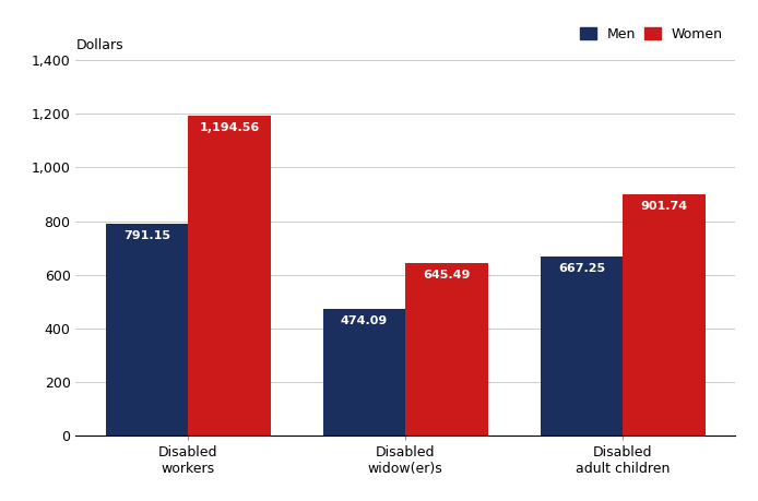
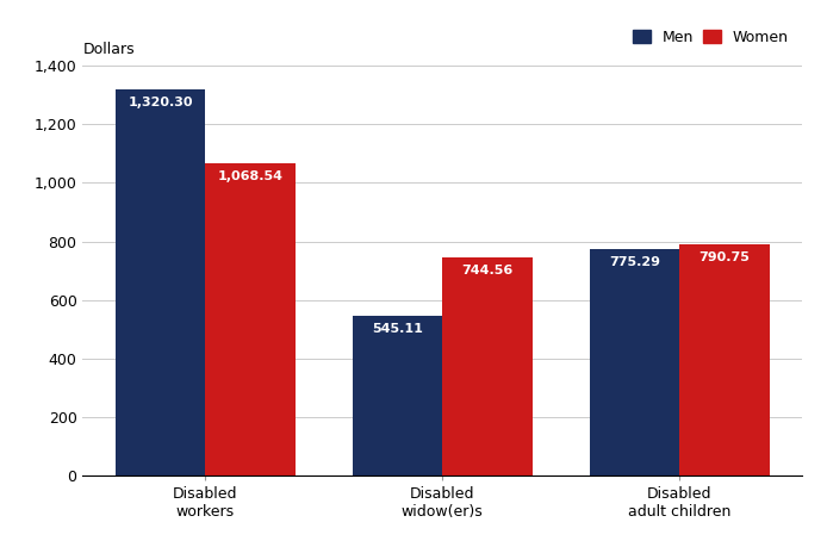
Men/Disabled workers: 791.15 -> 1,320.30
Women/Disabled workers: 1,194.56 -> 1,068.54
Men/Disabled widow(er)s: 474.09 -> 545.11
Women/Disabled widow(er)s: 645.49 -> 744.56
Men/Disabled adult children: 667.25 -> 775.29
Women/Disabled adult children: 901.74 -> 790.75
